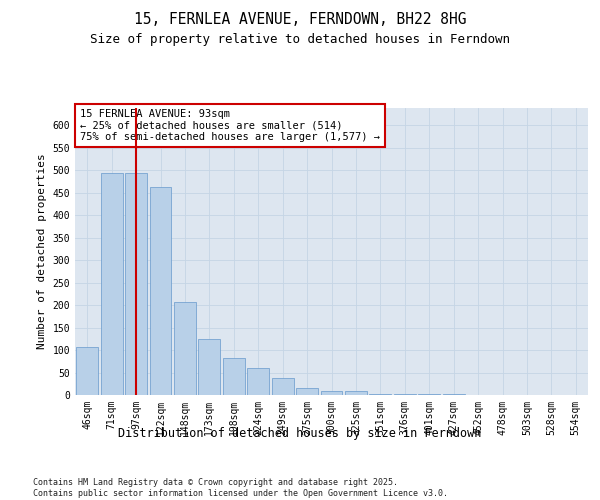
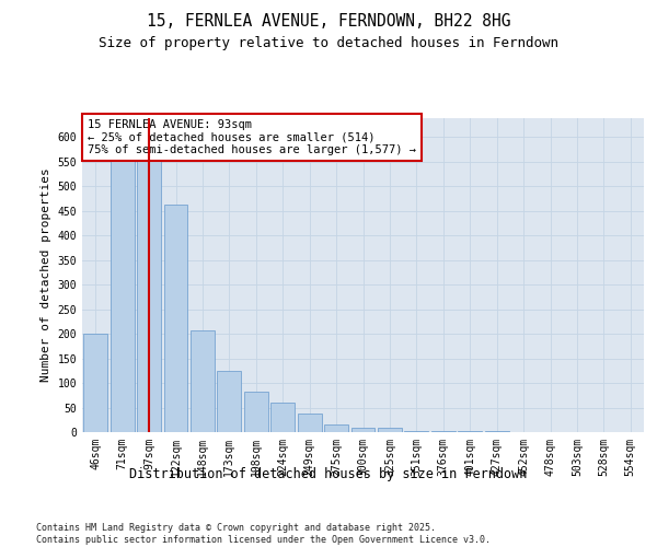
46sqm: 107 -> 200
71sqm: 494 -> 555
97sqm: 494 -> 555
